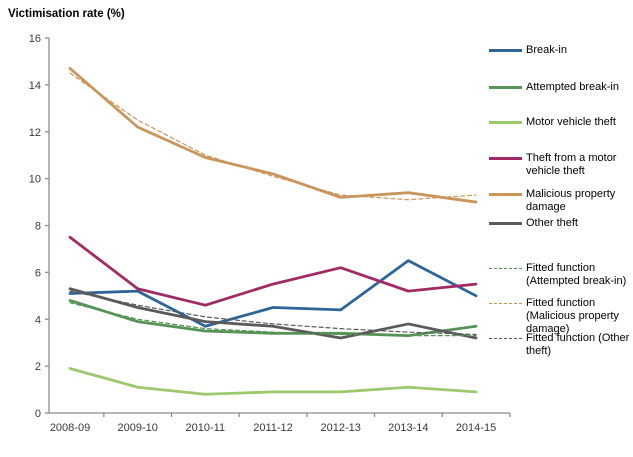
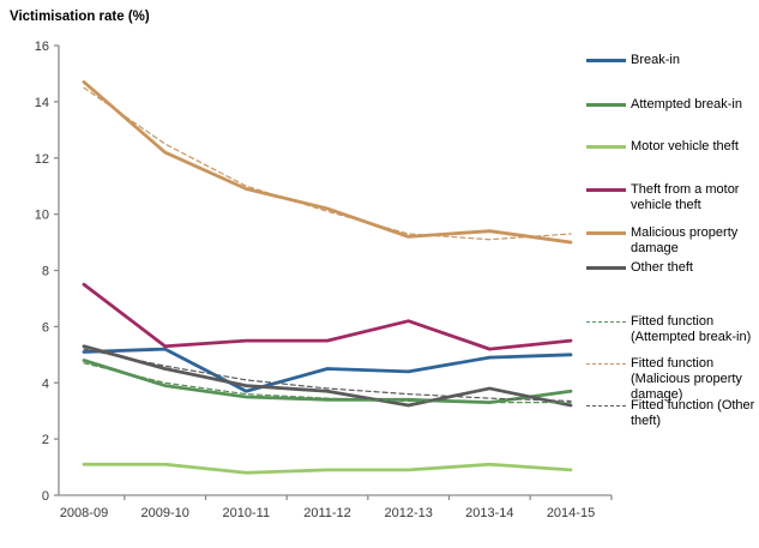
Motor vehicle theft/2008-09: 1.9 -> 1.1
Theft from a motor vehicle theft/2010-11: 4.6 -> 5.5
Break-in/2013-14: 6.5 -> 4.9
